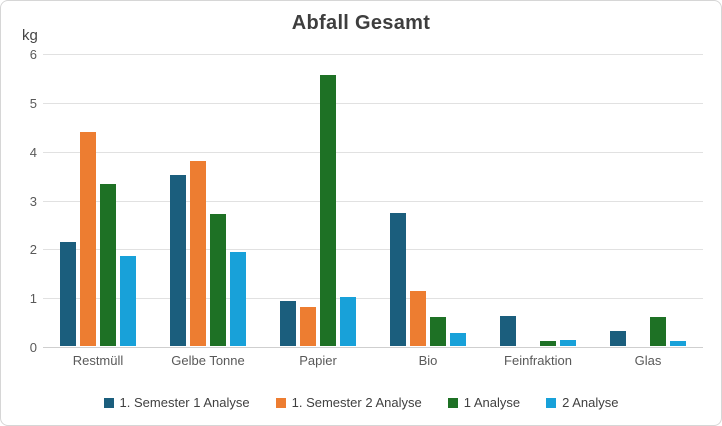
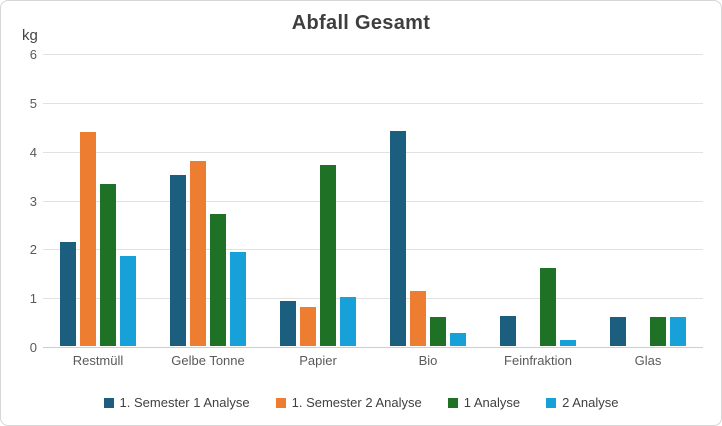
1 Analyse/Papier: 5.5 -> 3.7
1. Semester 1 Analyse/Bio: 2.7 -> 4.4
1 Analyse/Feinfraktion: 0.1 -> 1.6
1. Semester 1 Analyse/Glas: 0.3 -> 0.6
2 Analyse/Glas: 0.1 -> 0.6
